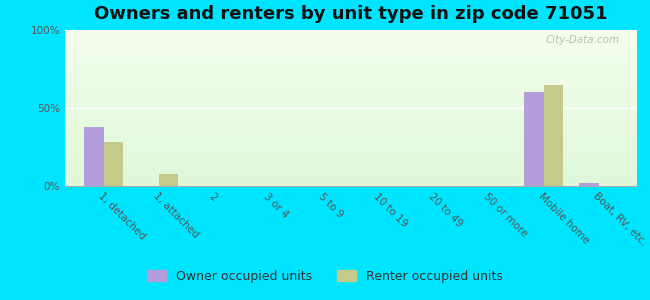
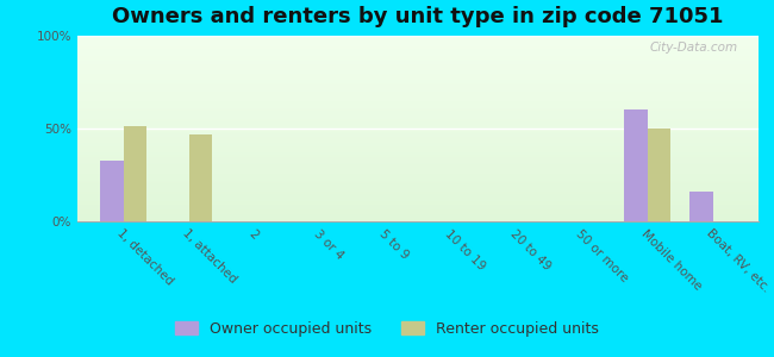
Owner occupied units/1, detached: 38% -> 33%
Renter occupied units/1, detached: 28% -> 51%
Renter occupied units/1, attached: 8% -> 47%
Renter occupied units/Mobile home: 65% -> 50%
Owner occupied units/Boat, RV, etc.: 2% -> 16%
